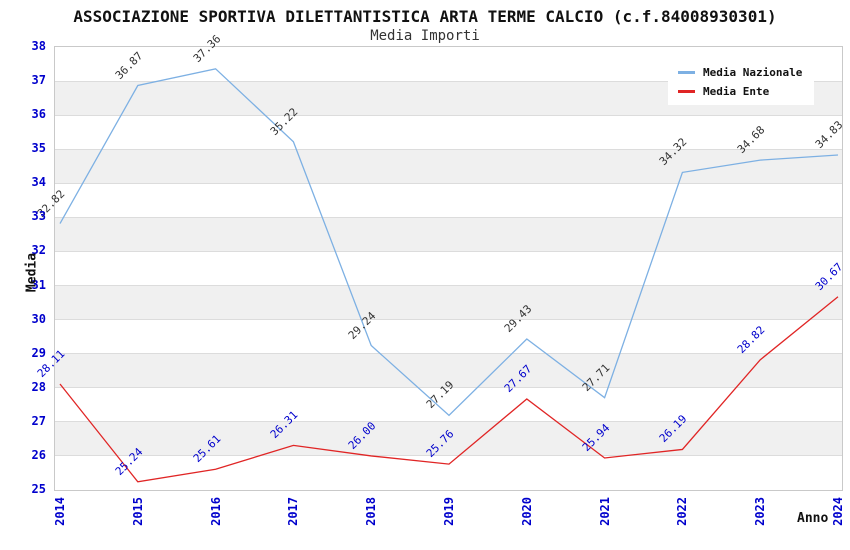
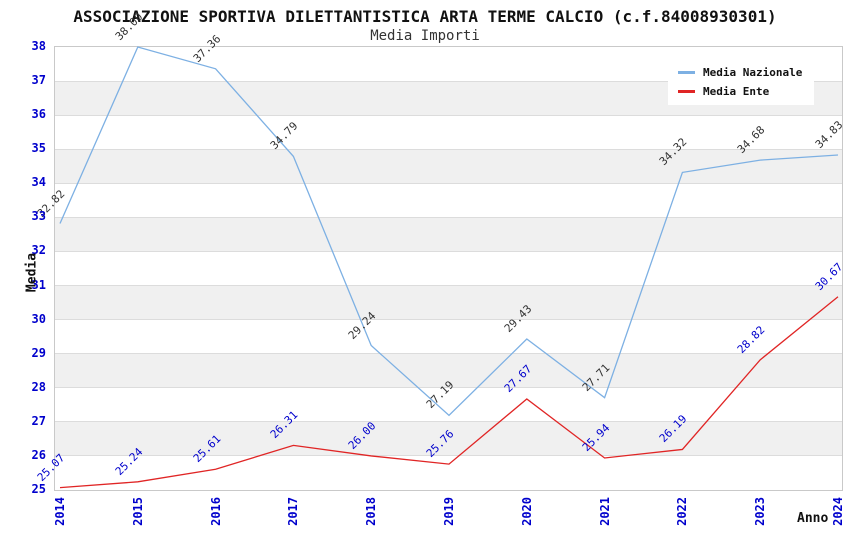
Media Ente/2014: 28.11 -> 25.07
Media Nazionale/2015: 36.87 -> 38.00
Media Nazionale/2017: 35.22 -> 34.79
